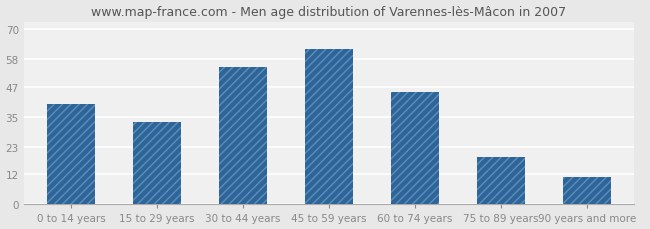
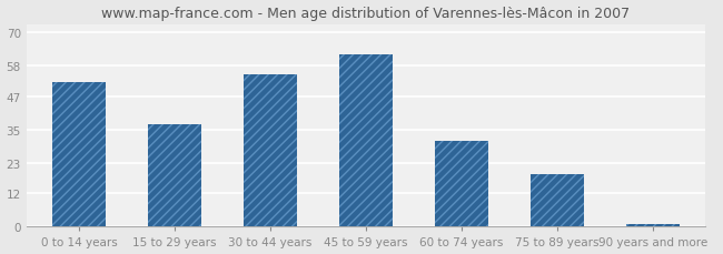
0 to 14 years: 40 -> 52
15 to 29 years: 33 -> 37
60 to 74 years: 45 -> 31
90 years and more: 11 -> 1
